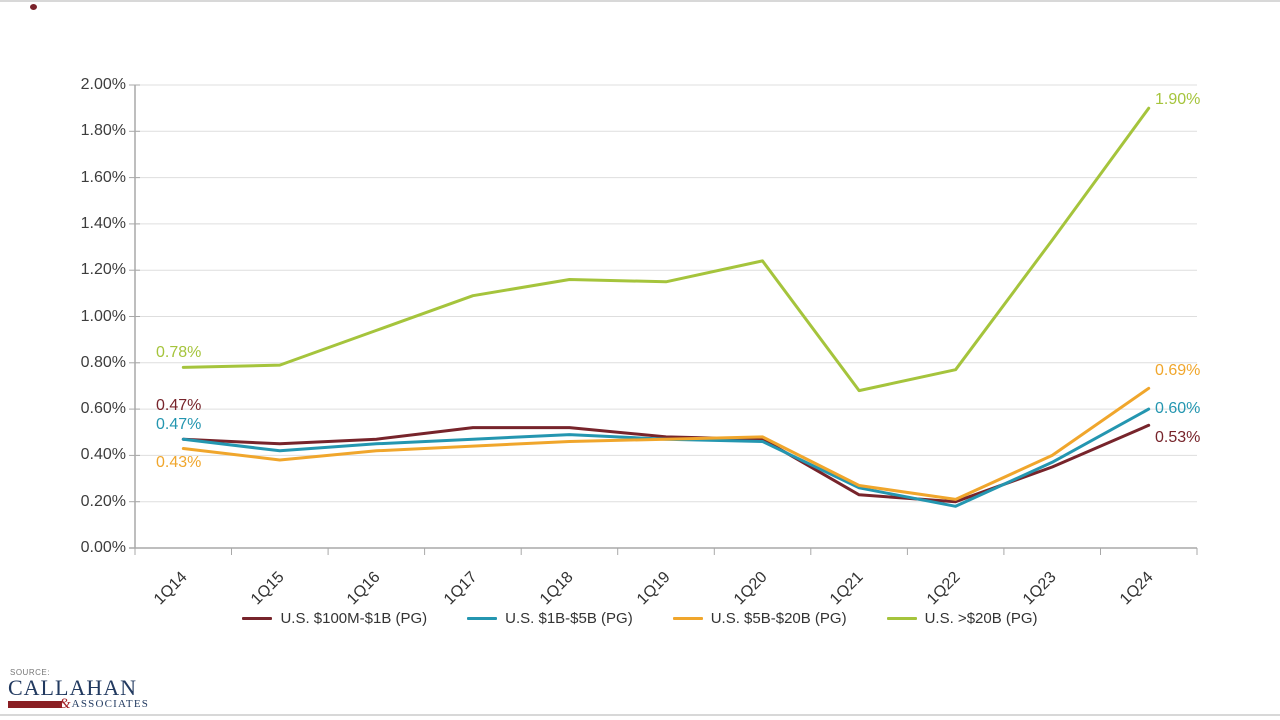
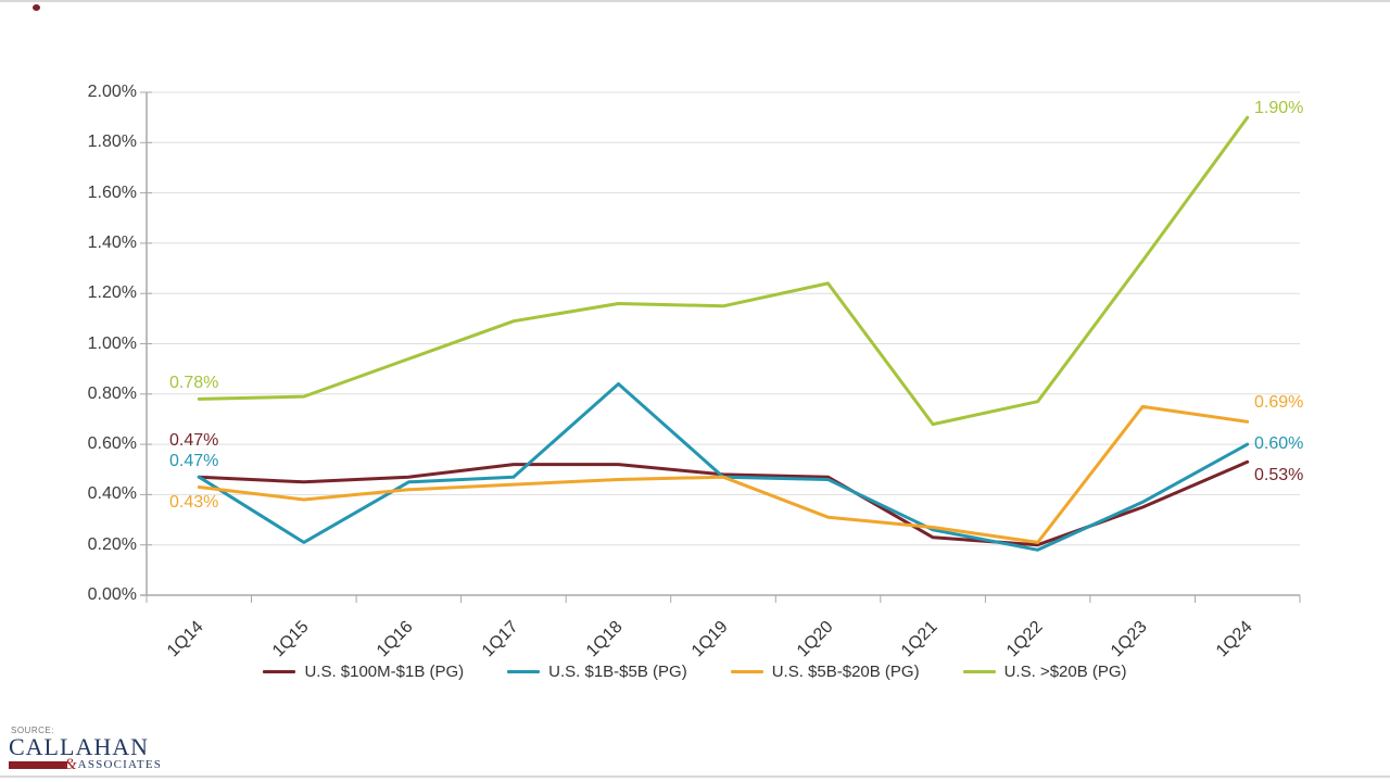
U.S. $1B-$5B (PG)/1Q15: 0.42% -> 0.21%
U.S. $1B-$5B (PG)/1Q18: 0.49% -> 0.84%
U.S. $5B-$20B (PG)/1Q20: 0.48% -> 0.31%
U.S. $5B-$20B (PG)/1Q23: 0.40% -> 0.75%
